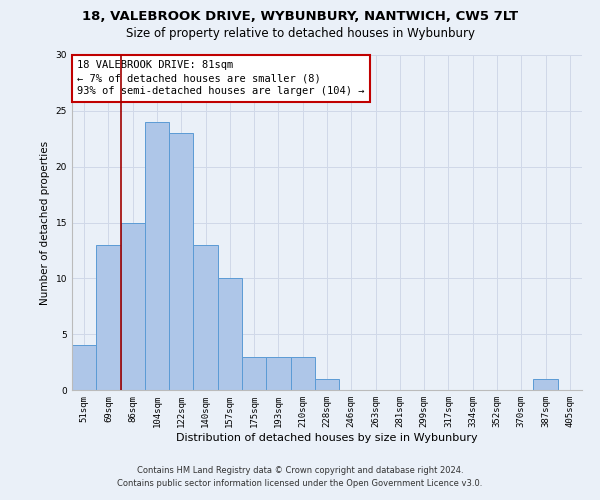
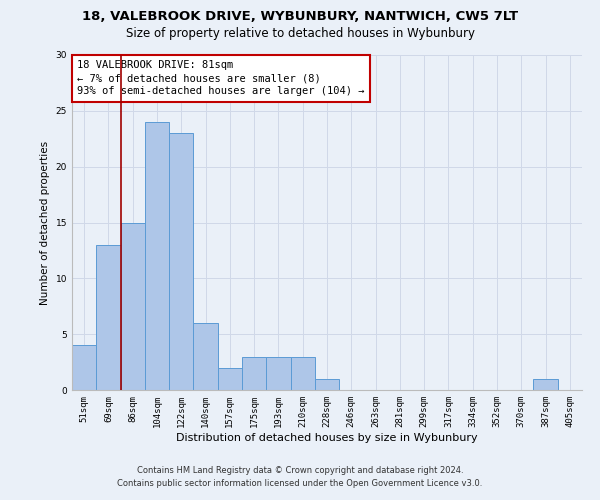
140sqm: 13 -> 6
157sqm: 10 -> 2
